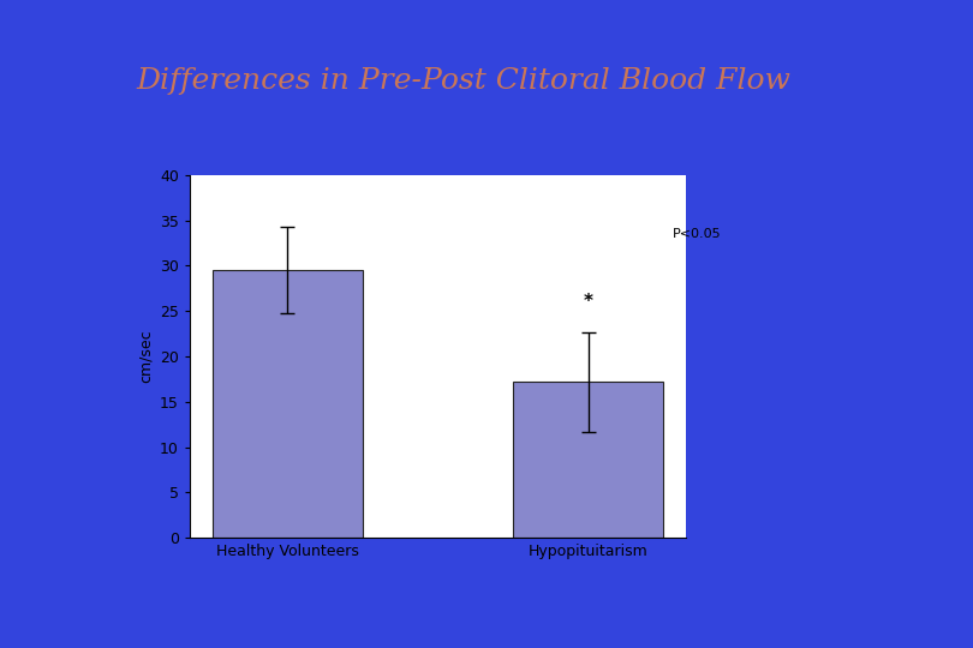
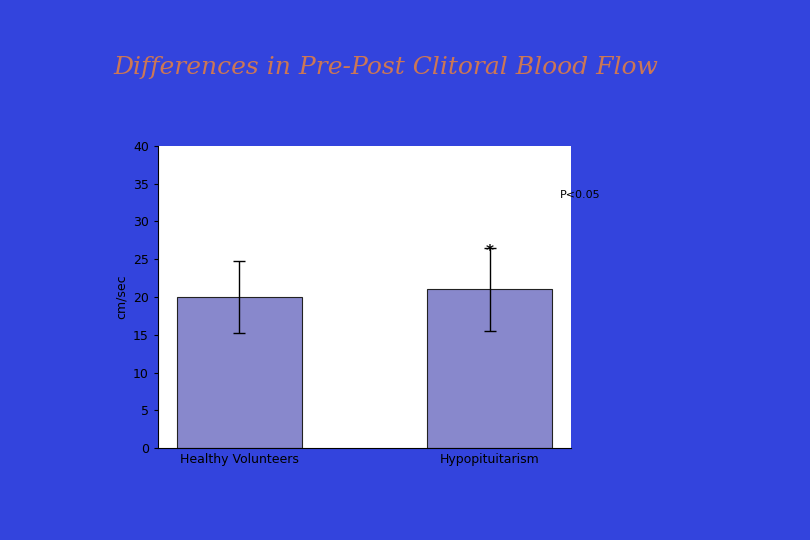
Healthy Volunteers: 29.5 -> 20.0
Hypopituitarism: 17.2 -> 21.0
